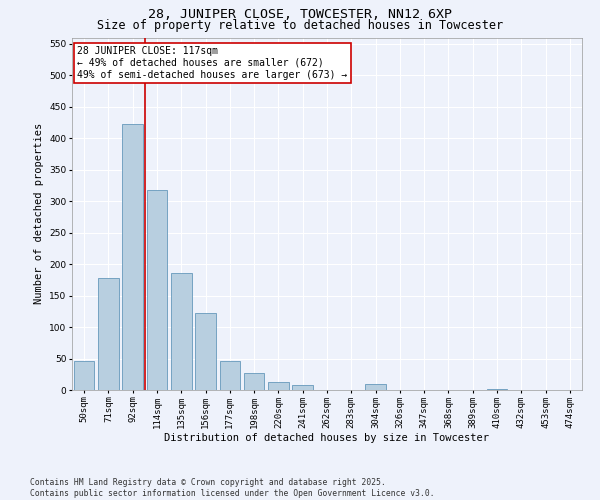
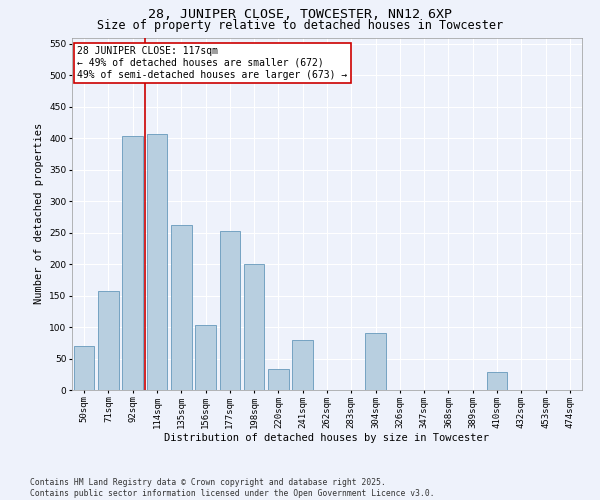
50sqm: 46 -> 70
71sqm: 178 -> 158
92sqm: 422 -> 404
114sqm: 318 -> 406
135sqm: 186 -> 262
156sqm: 122 -> 104
177sqm: 46 -> 252
198sqm: 27 -> 200
220sqm: 12 -> 34
241sqm: 8 -> 80
304sqm: 9 -> 90
410sqm: 1 -> 28
